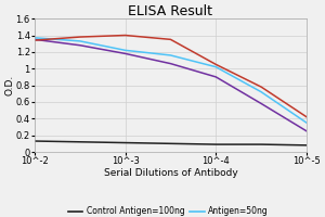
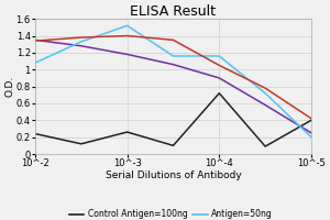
Control Antigen=100ng/10^-2: 0.13 -> 0.24
Antigen=50ng/10^-2: 1.37 -> 1.08
Control Antigen=100ng/10^-3: 0.11 -> 0.26
Antigen=50ng/10^-3: 1.22 -> 1.52
Control Antigen=100ng/10^-4: 0.09 -> 0.72
Antigen=50ng/10^-4: 1.02 -> 1.16
Control Antigen=100ng/10^-5: 0.08 -> 0.40
Antigen=50ng/10^-5: 0.35 -> 0.20
